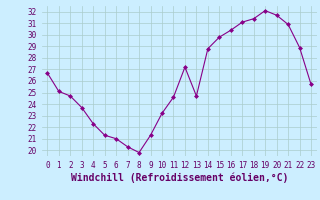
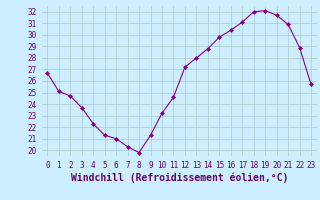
13: 24.7 -> 28.0
18: 31.4 -> 32.0
